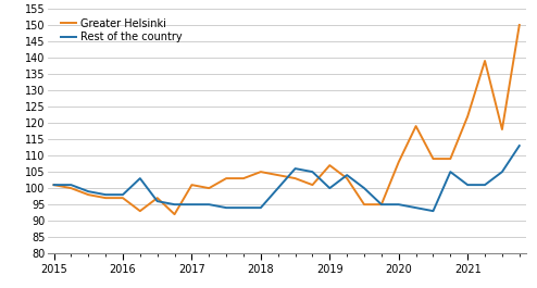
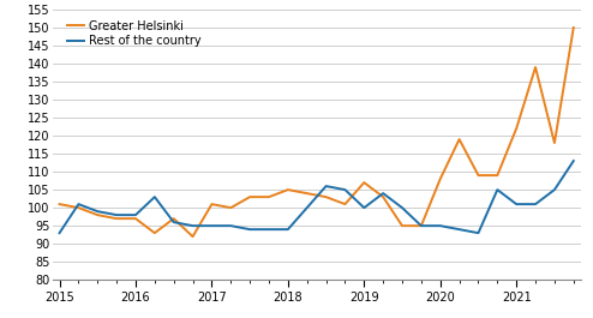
Rest of the country/2015: 101 -> 93
